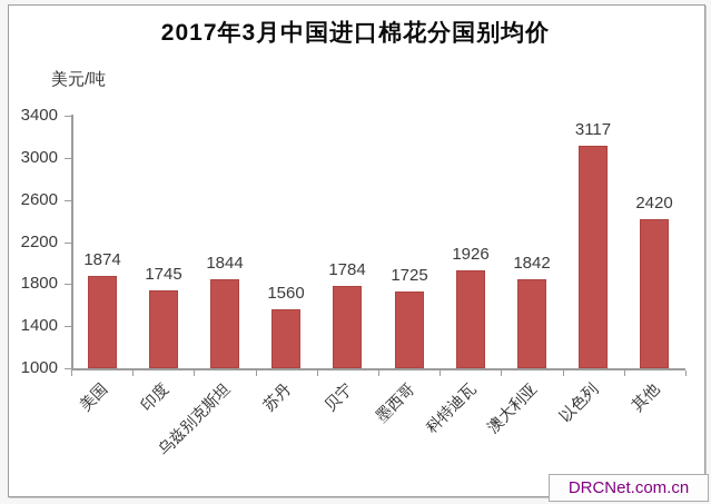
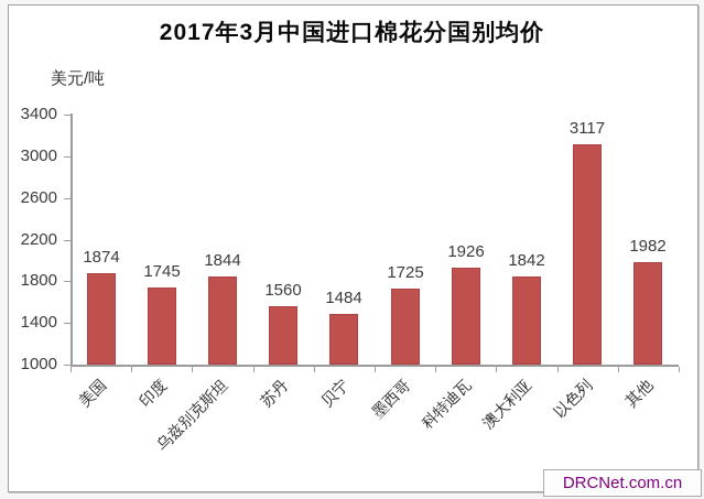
贝宁: 1784 -> 1484
其他: 2420 -> 1982
